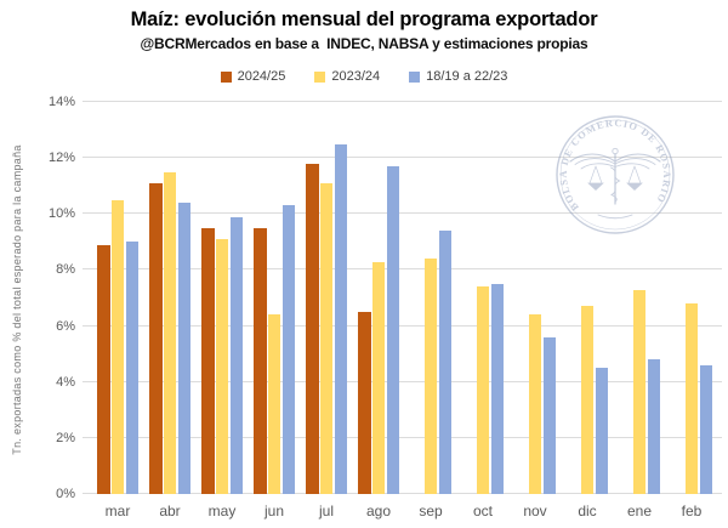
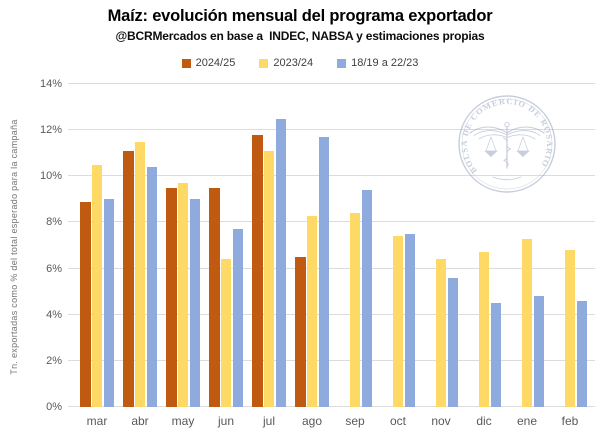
2023/24/may: 9.1% -> 9.7%
18/19 a 22/23/may: 9.9% -> 9.0%
18/19 a 22/23/jun: 10.3% -> 7.7%
